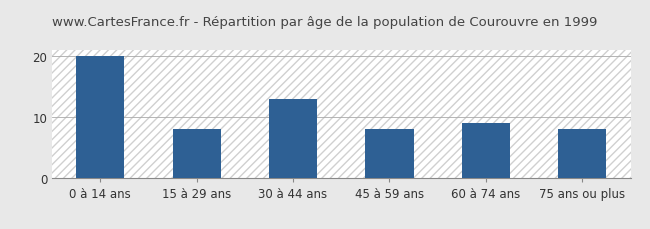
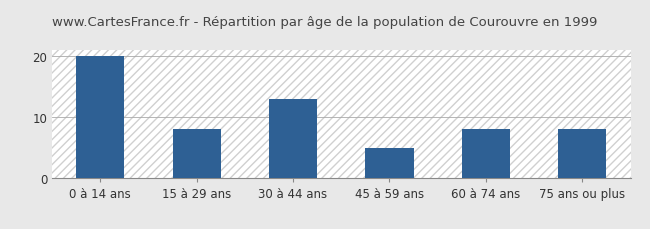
45 à 59 ans: 8 -> 5
60 à 74 ans: 9 -> 8
